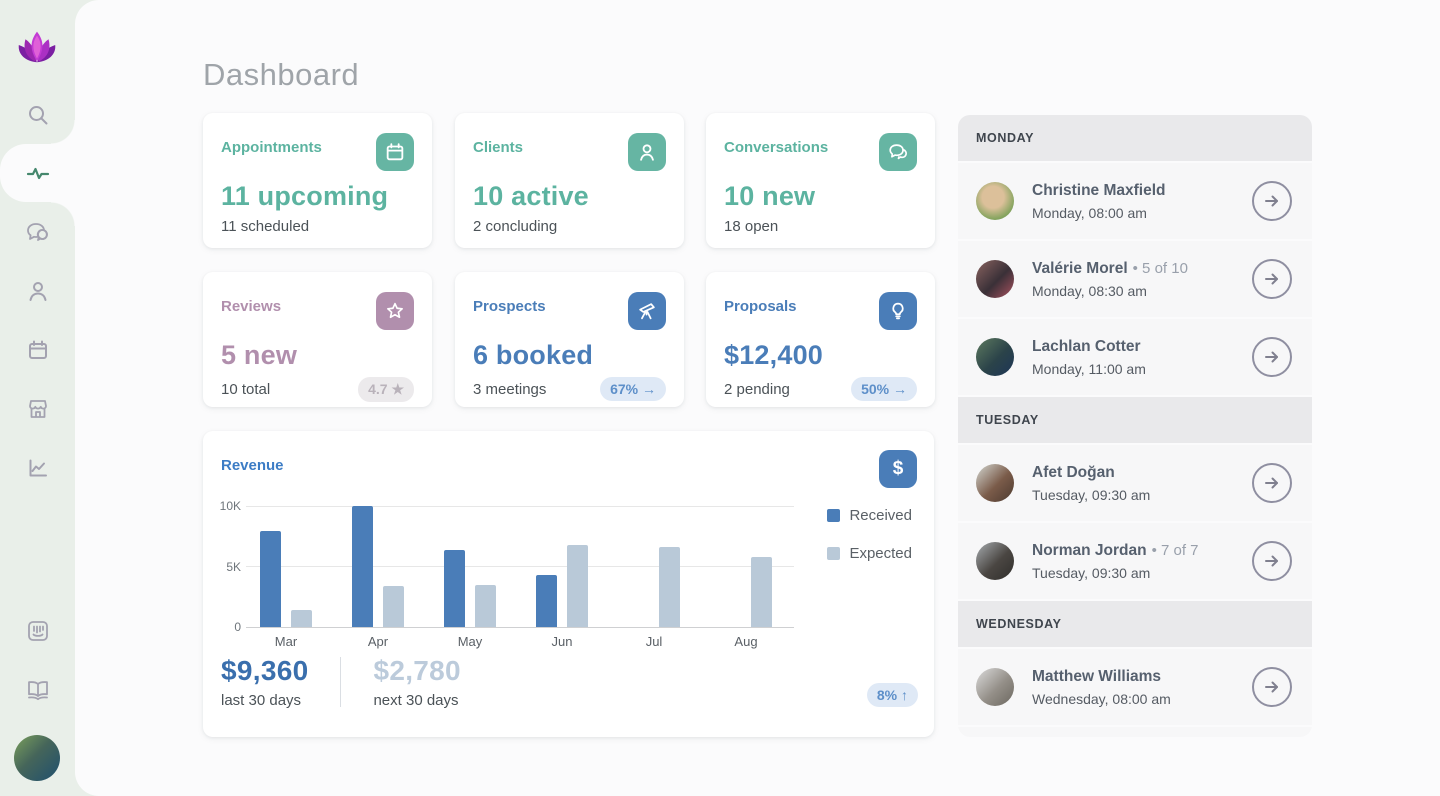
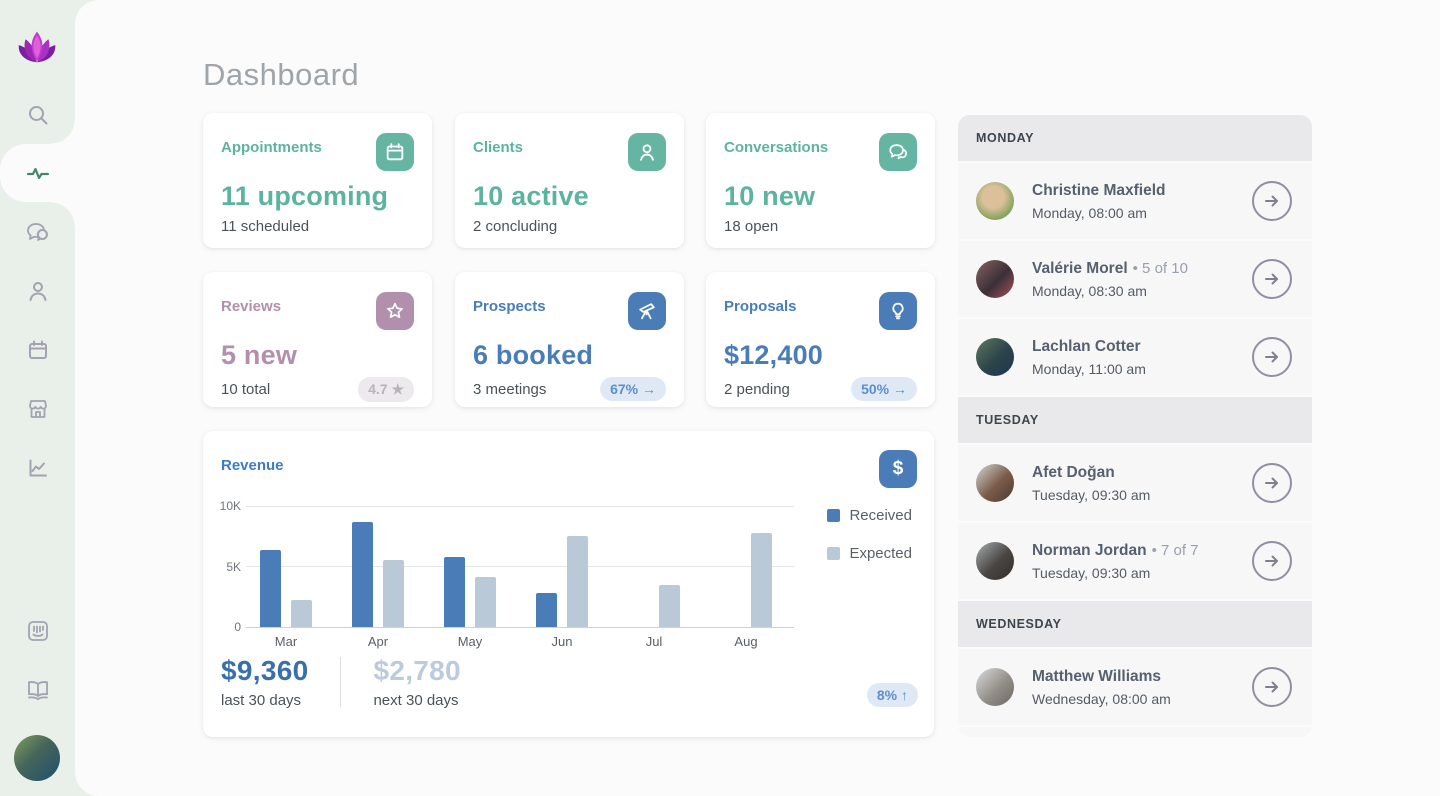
Received/Mar: 7.9K -> 6.4K
Expected/Mar: 1.4K -> 2.2K
Received/Apr: 10.0K -> 8.7K
Expected/Apr: 3.4K -> 5.5K
Received/May: 6.4K -> 5.8K
Expected/May: 3.5K -> 4.1K
Received/Jun: 4.3K -> 2.8K
Expected/Jun: 6.8K -> 7.5K
Expected/Jul: 6.6K -> 3.5K
Expected/Aug: 5.8K -> 7.8K
